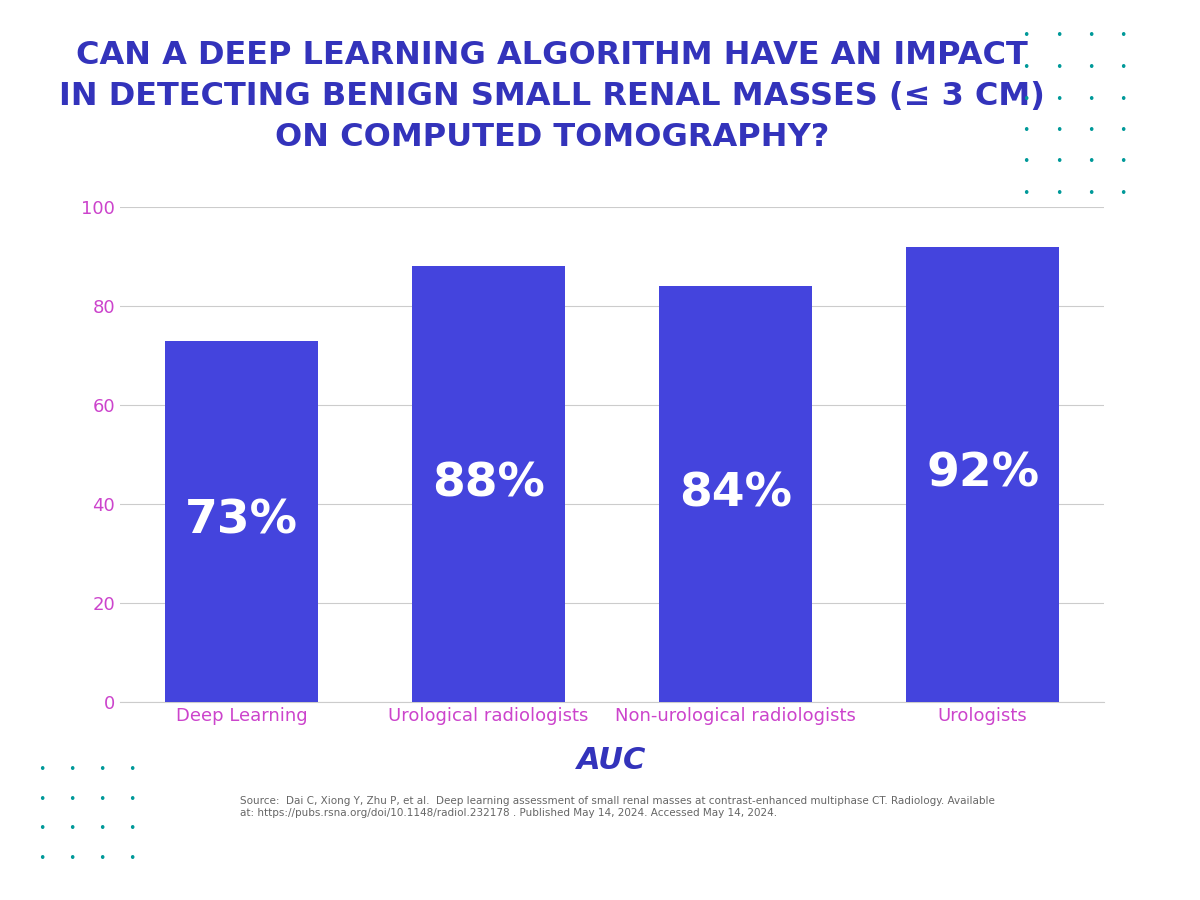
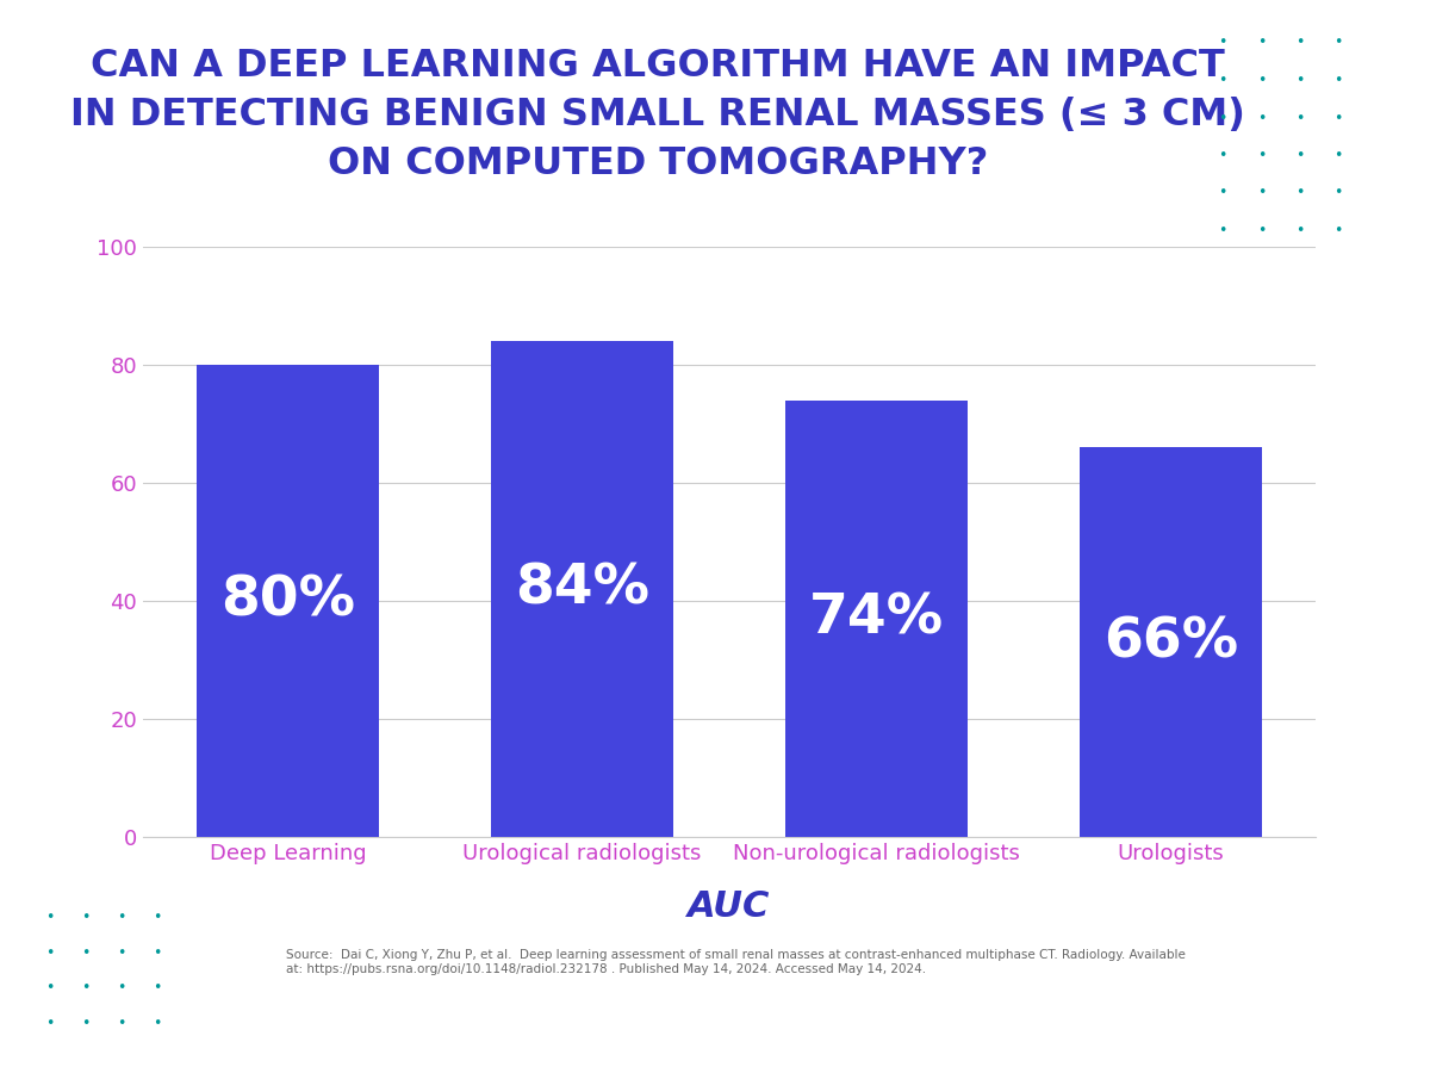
Deep Learning: 73% -> 80%
Urological radiologists: 88% -> 84%
Non-urological radiologists: 84% -> 74%
Urologists: 92% -> 66%
